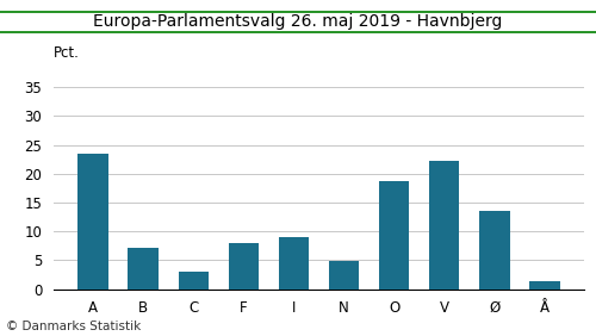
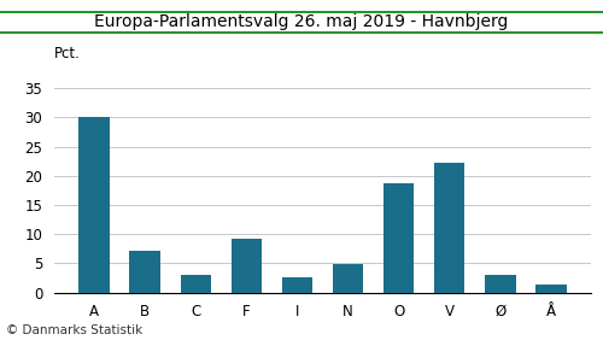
A: 23.5 -> 30.2
F: 8.0 -> 9.2
I: 9.0 -> 2.5
Ø: 13.5 -> 3.0
